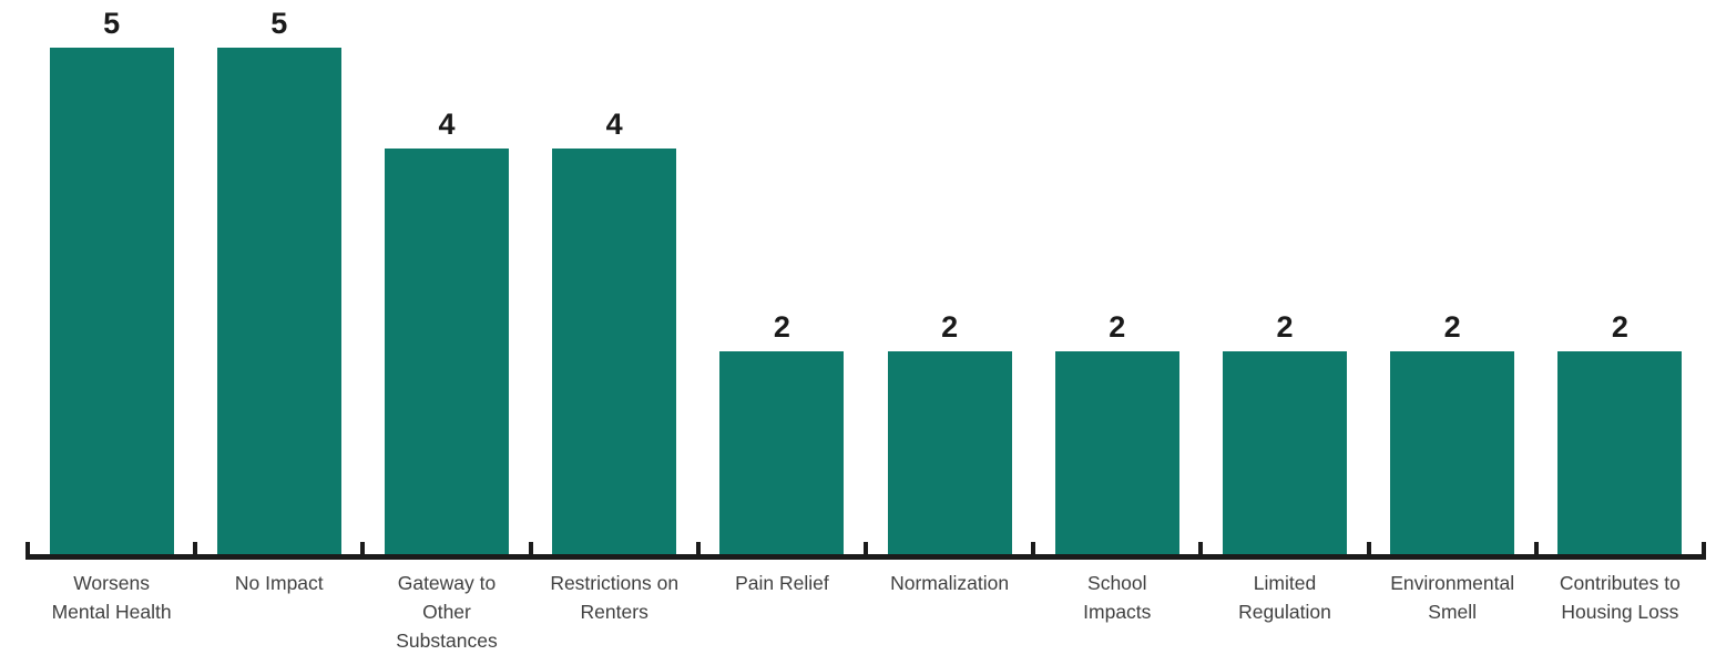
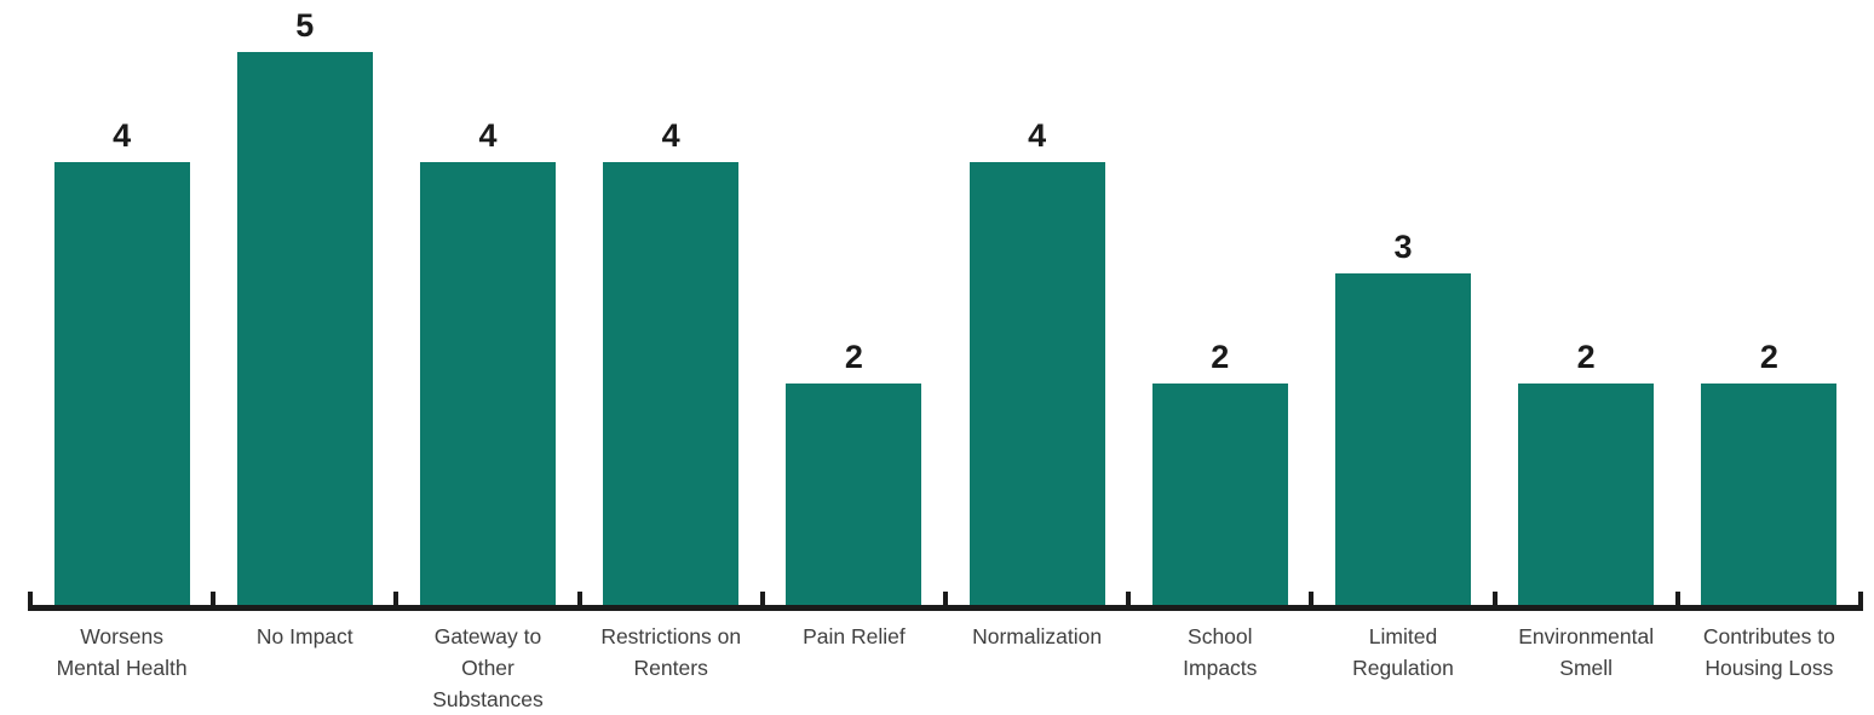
Worsens Mental Health: 5 -> 4
Normalization: 2 -> 4
Limited Regulation: 2 -> 3
